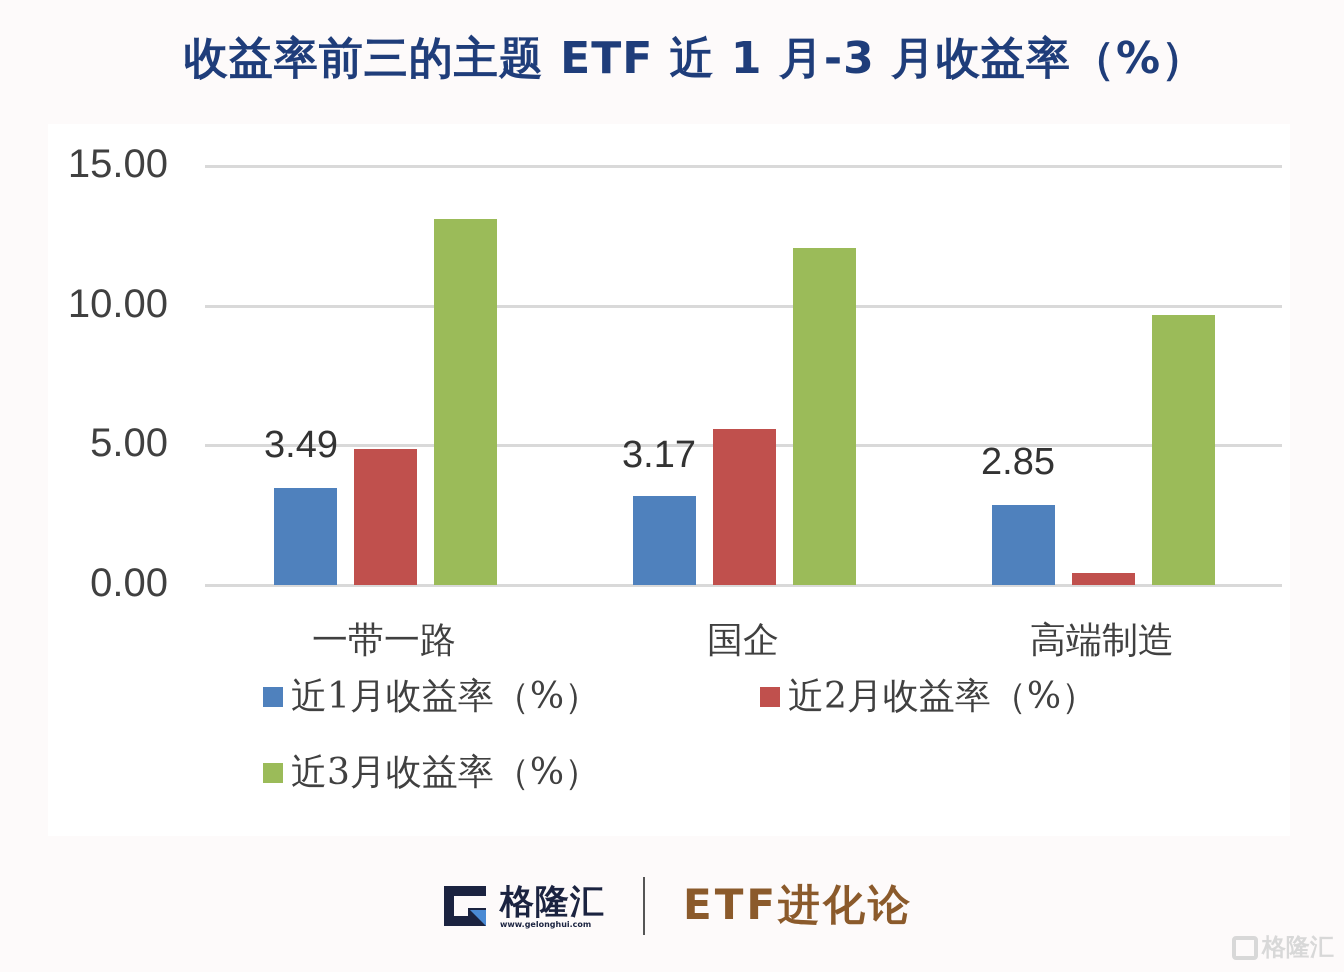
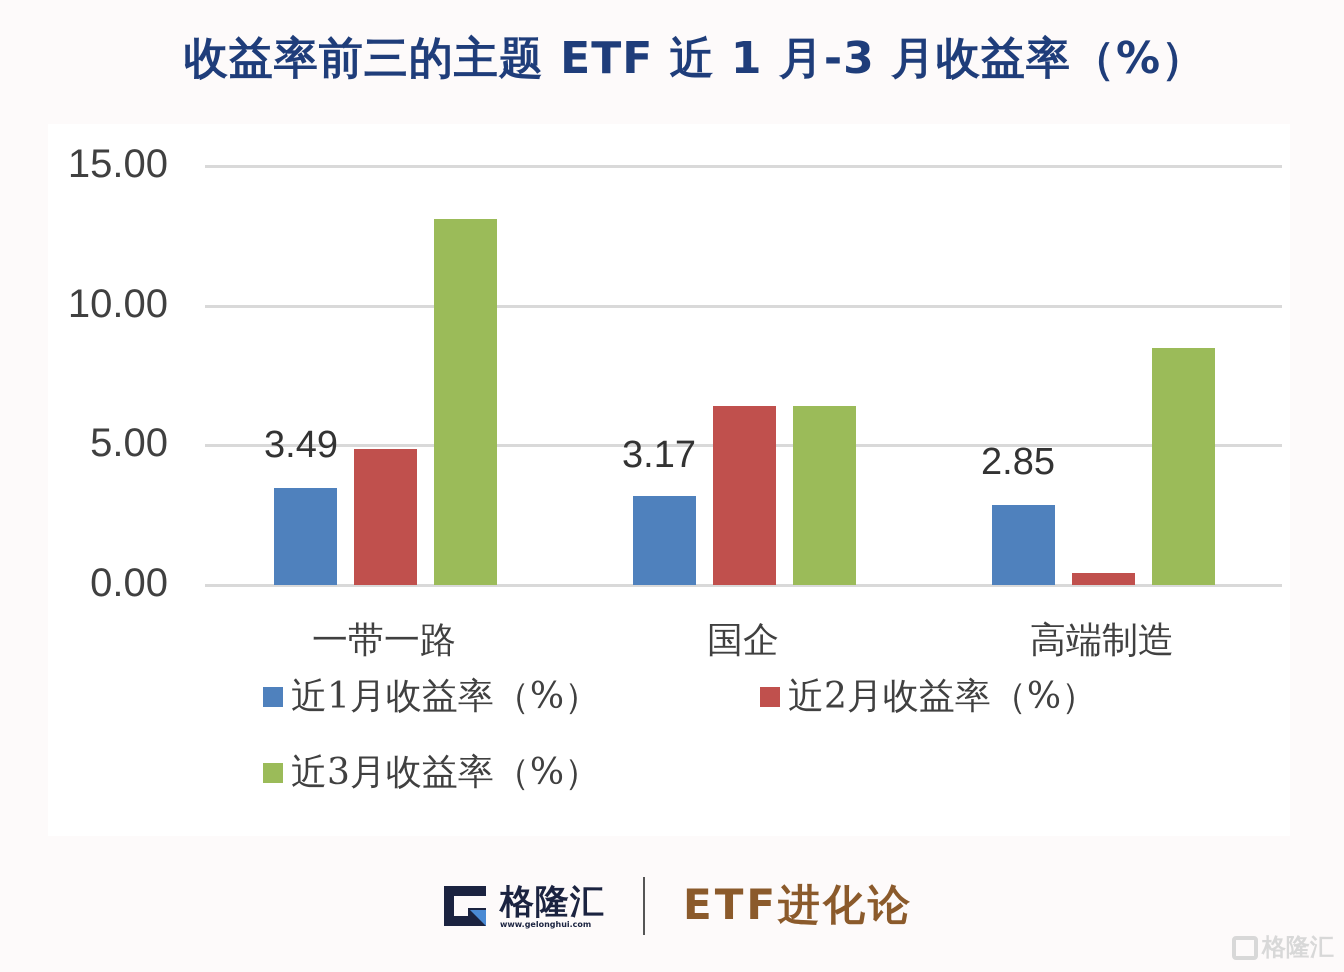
近2月收益率（%）/国企: 5.6 -> 6.4
近3月收益率（%）/国企: 12.1 -> 6.4
近3月收益率（%）/高端制造: 9.7 -> 8.5
